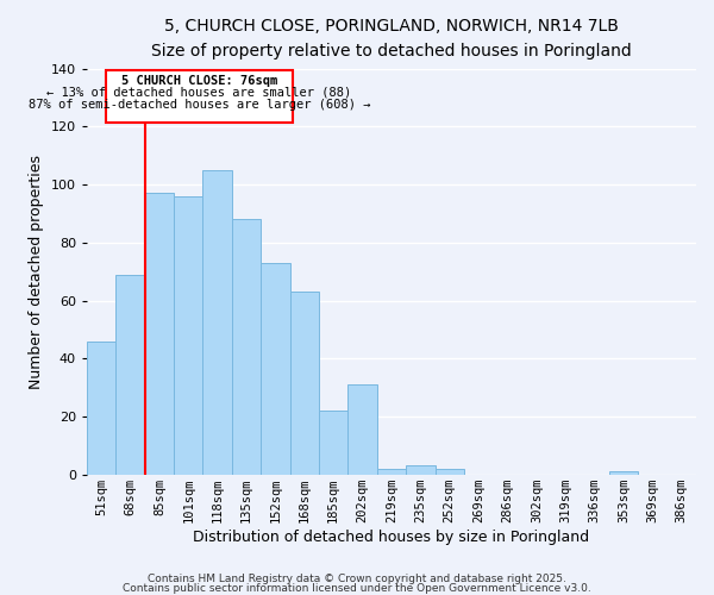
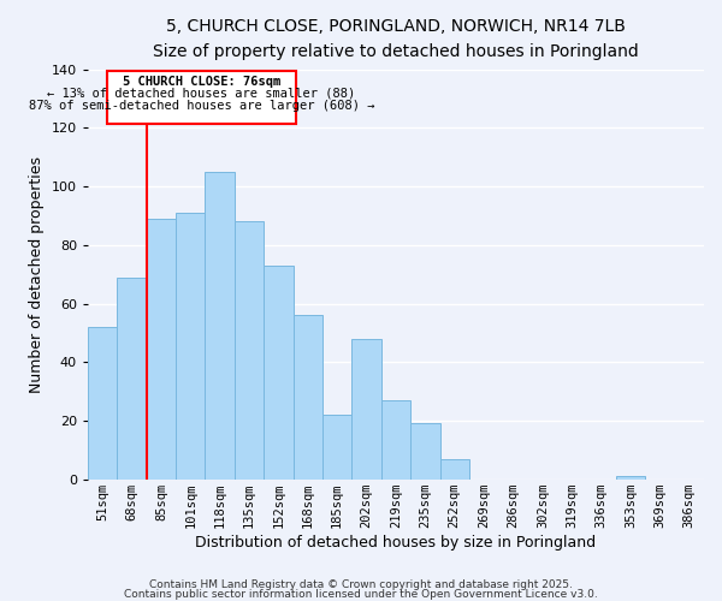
51sqm: 46 -> 52
85sqm: 97 -> 89
101sqm: 96 -> 91
168sqm: 63 -> 56
202sqm: 31 -> 48
219sqm: 2 -> 27
235sqm: 3 -> 19
252sqm: 2 -> 7
